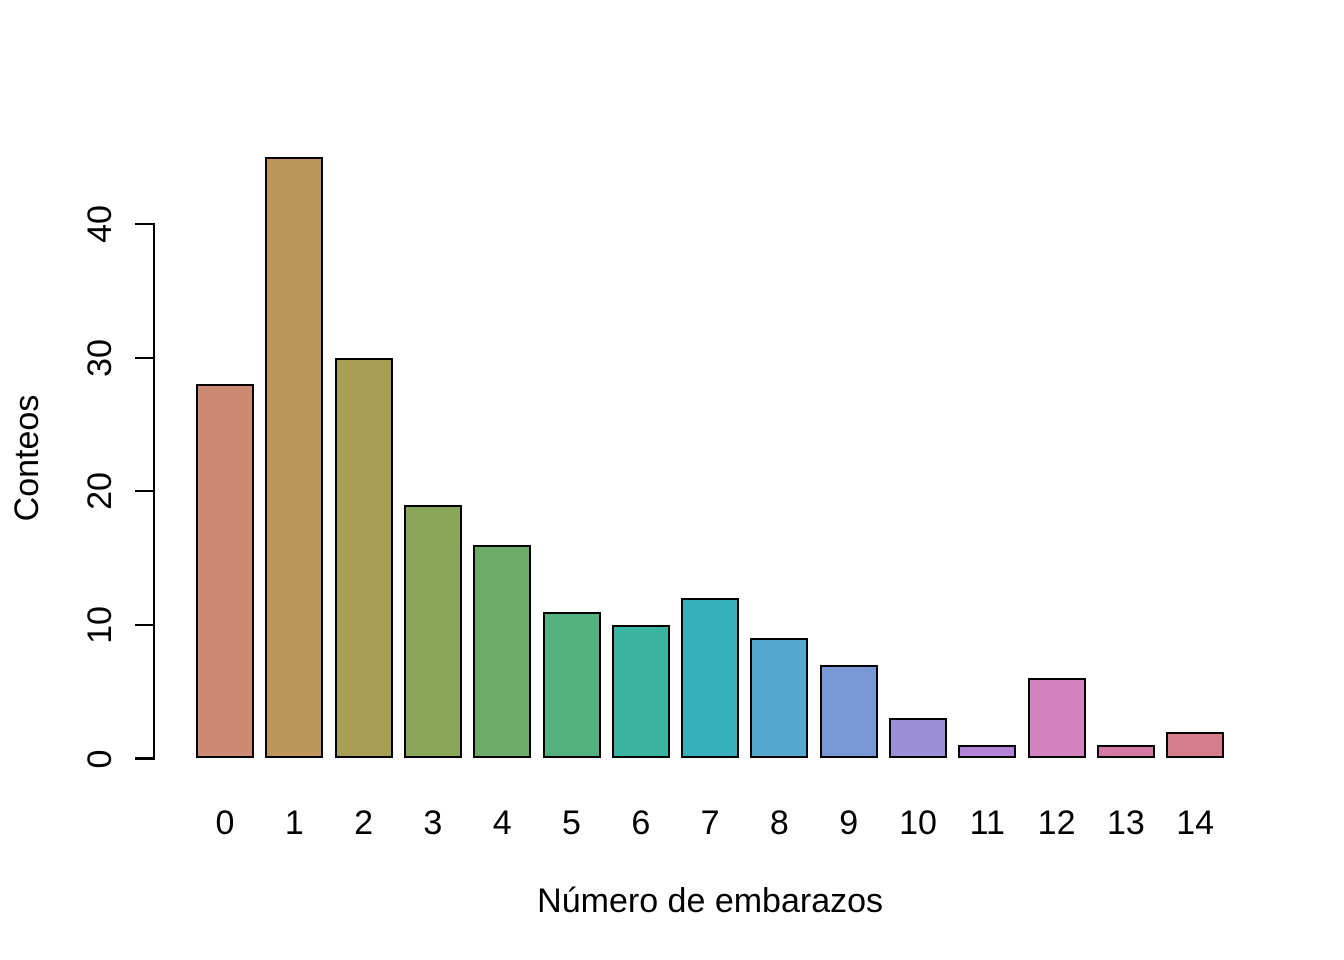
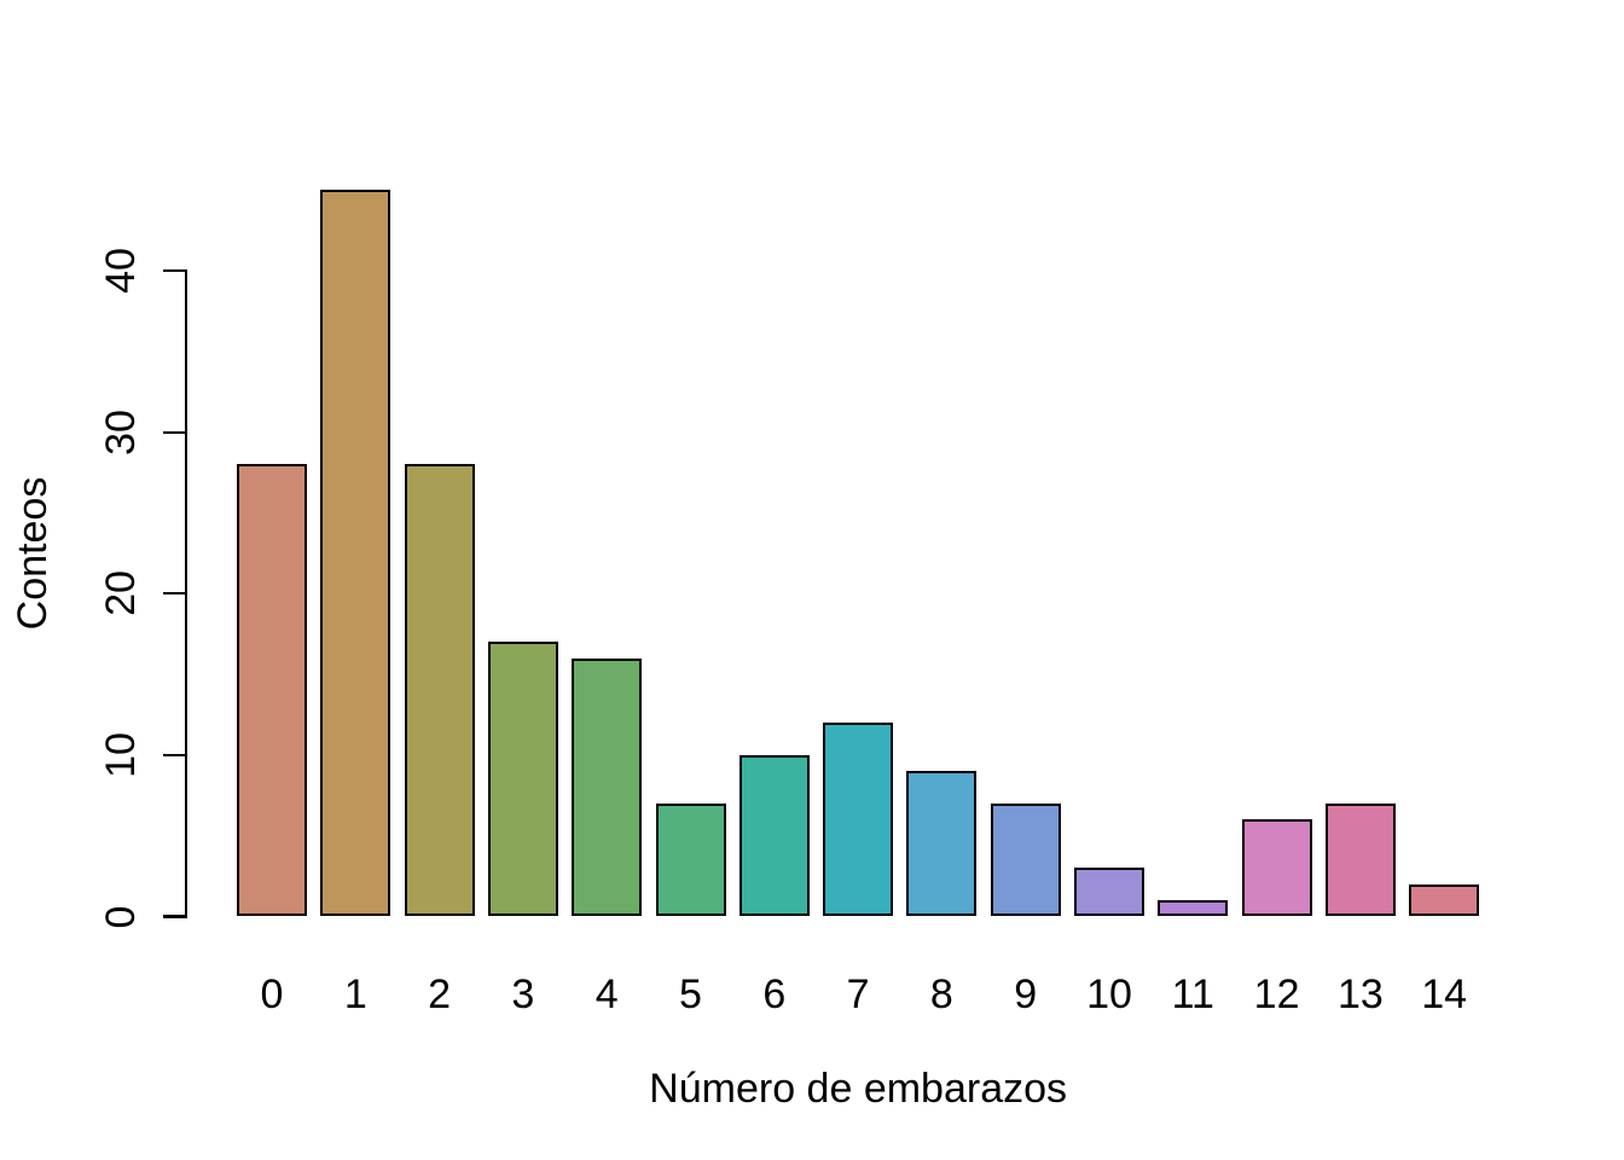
2: 30 -> 28
3: 19 -> 17
5: 11 -> 7
13: 1 -> 7
